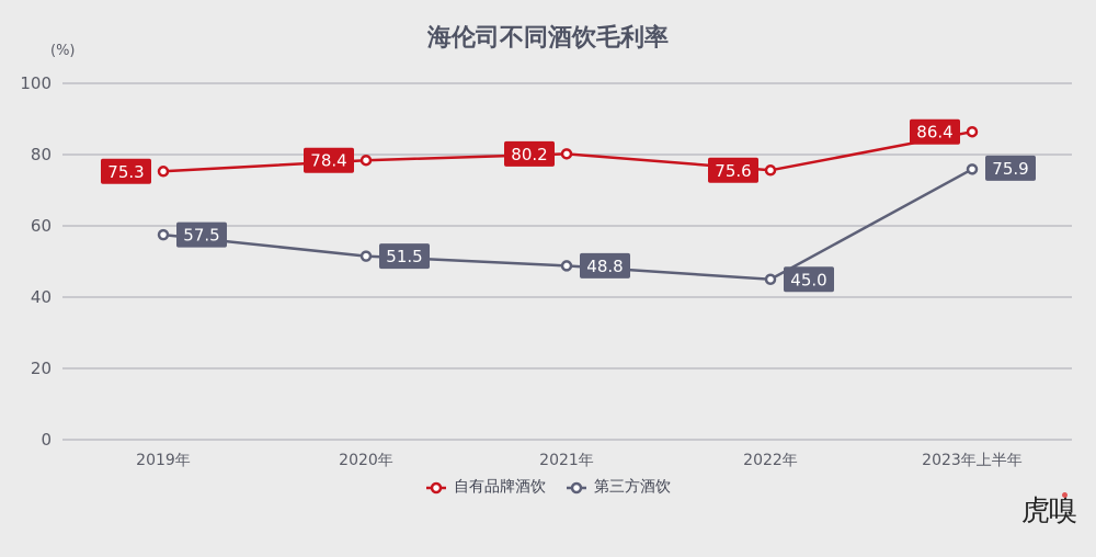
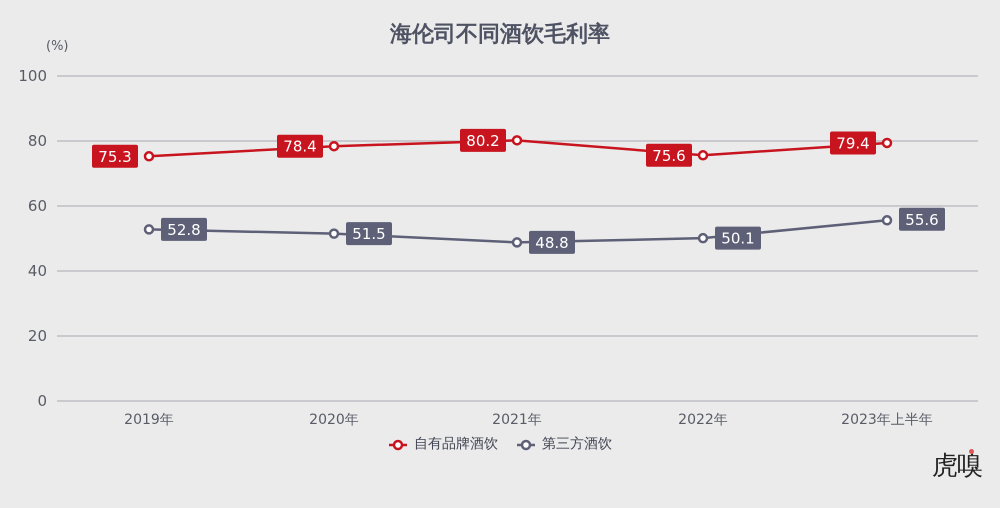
第三方酒饮/2019年: 57.5 -> 52.8
第三方酒饮/2022年: 45.0 -> 50.1
自有品牌酒饮/2023年上半年: 86.4 -> 79.4
第三方酒饮/2023年上半年: 75.9 -> 55.6
